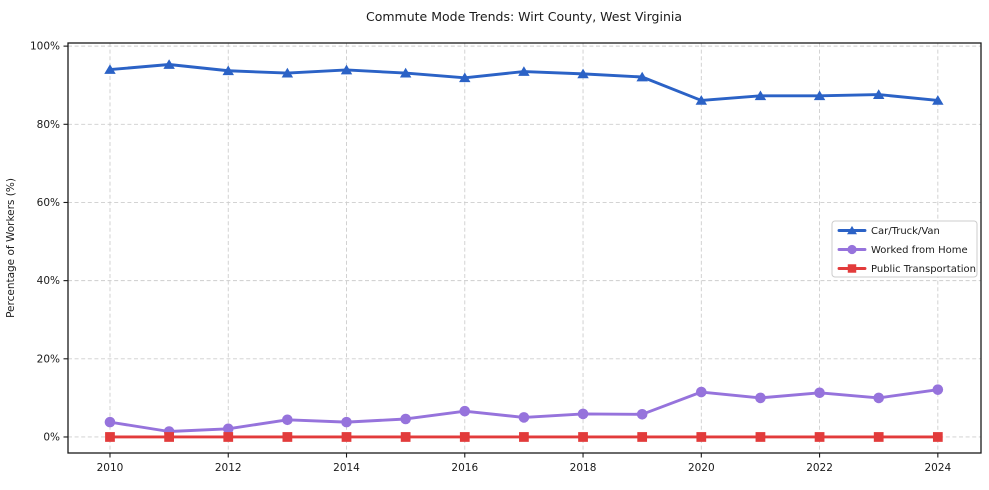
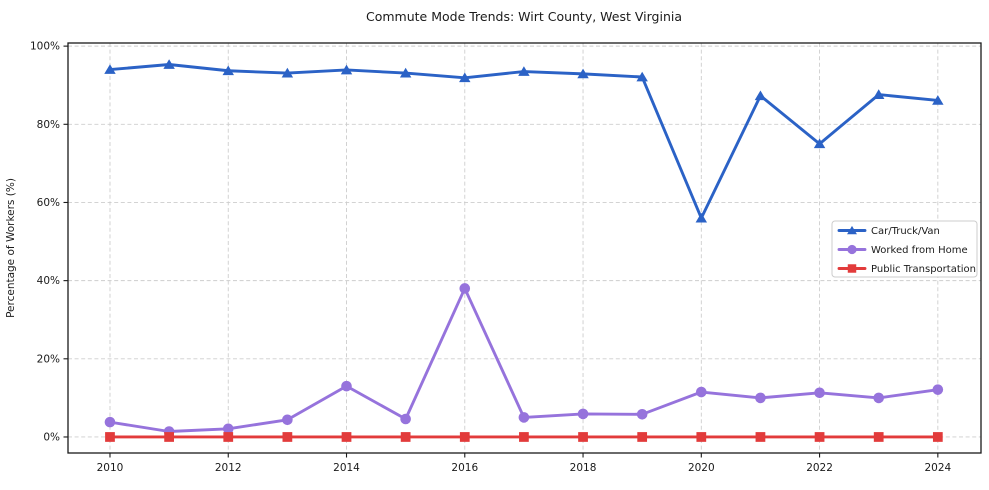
Worked from Home/2014: 4% -> 13%
Worked from Home/2016: 7% -> 38%
Car/Truck/Van/2020: 86% -> 56%
Car/Truck/Van/2022: 87% -> 75%
